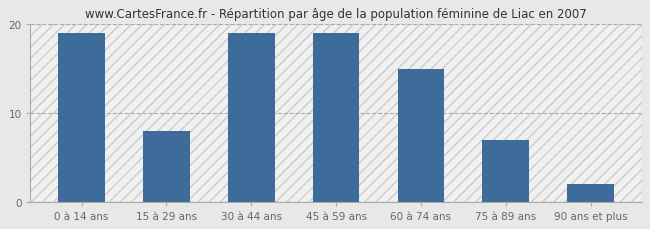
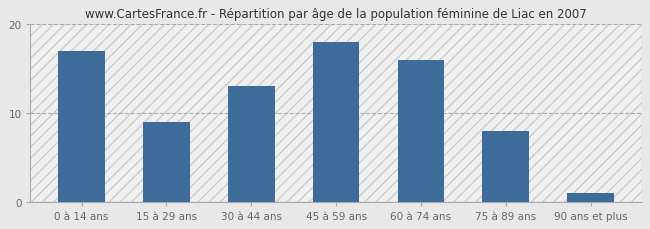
0 à 14 ans: 19 -> 17
15 à 29 ans: 8 -> 9
30 à 44 ans: 19 -> 13
45 à 59 ans: 19 -> 18
60 à 74 ans: 15 -> 16
75 à 89 ans: 7 -> 8
90 ans et plus: 2 -> 1
